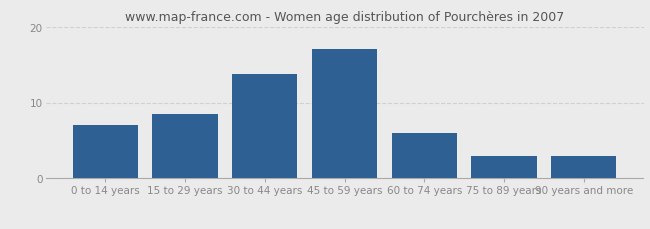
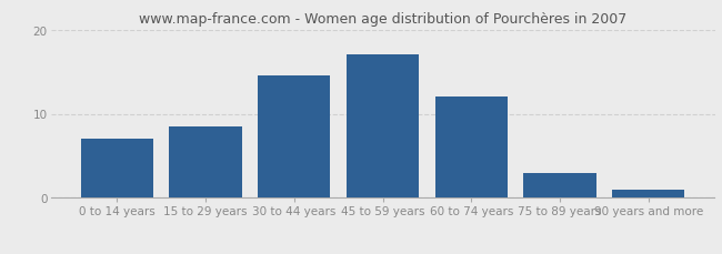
30 to 44 years: 13.8 -> 14.5
60 to 74 years: 6.0 -> 12.0
90 years and more: 3.0 -> 1.0
